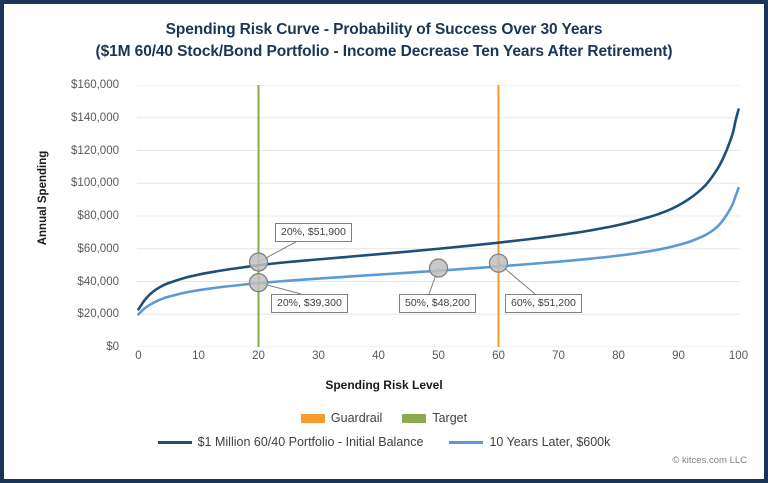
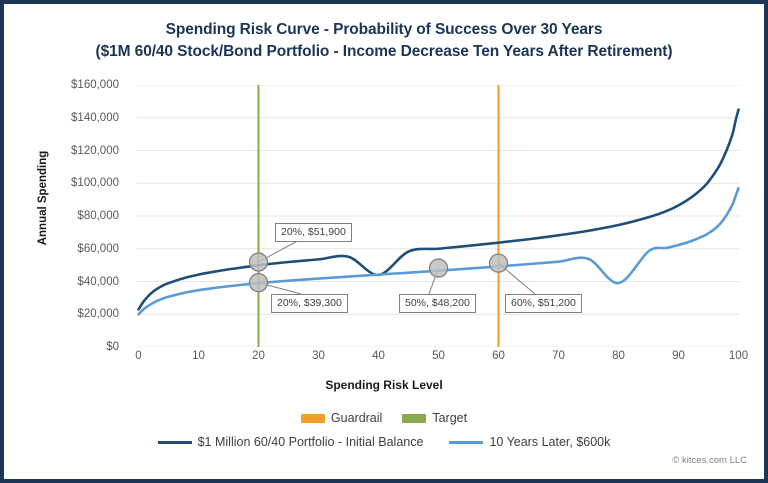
$1 Million 60/40 Portfolio - Initial Balance/40: $57000 -> $44000
10 Years Later, $600k/80: $56000 -> $39000
